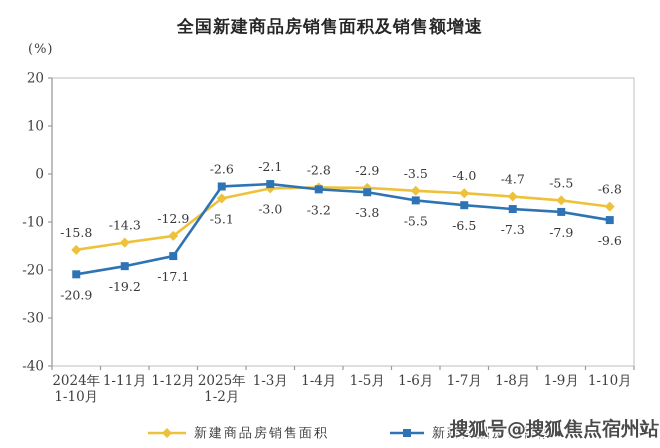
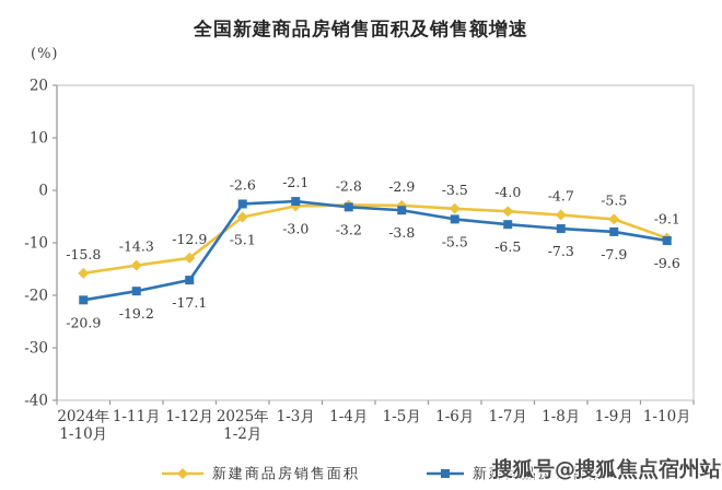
新建商品房销售面积/1-10月: -6.8 -> -9.1
